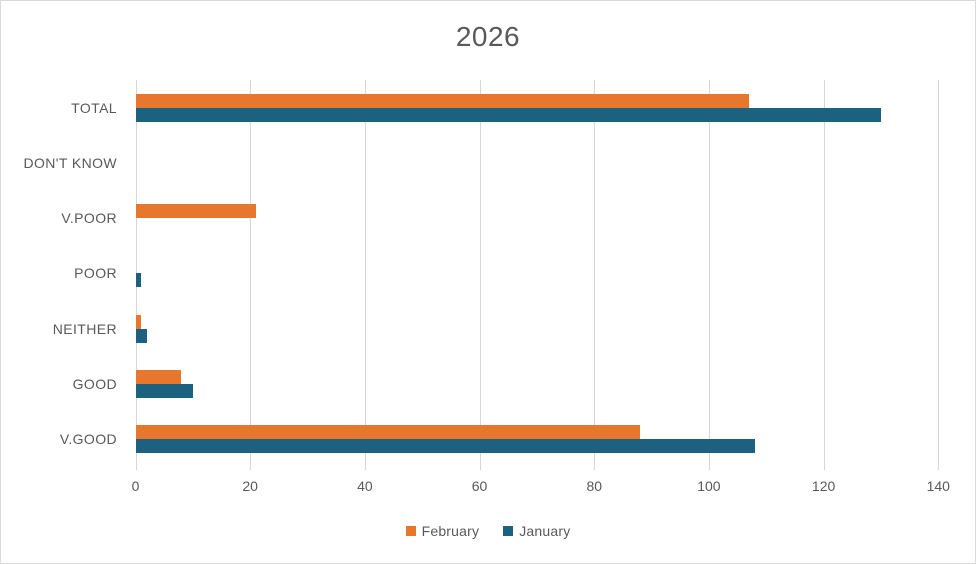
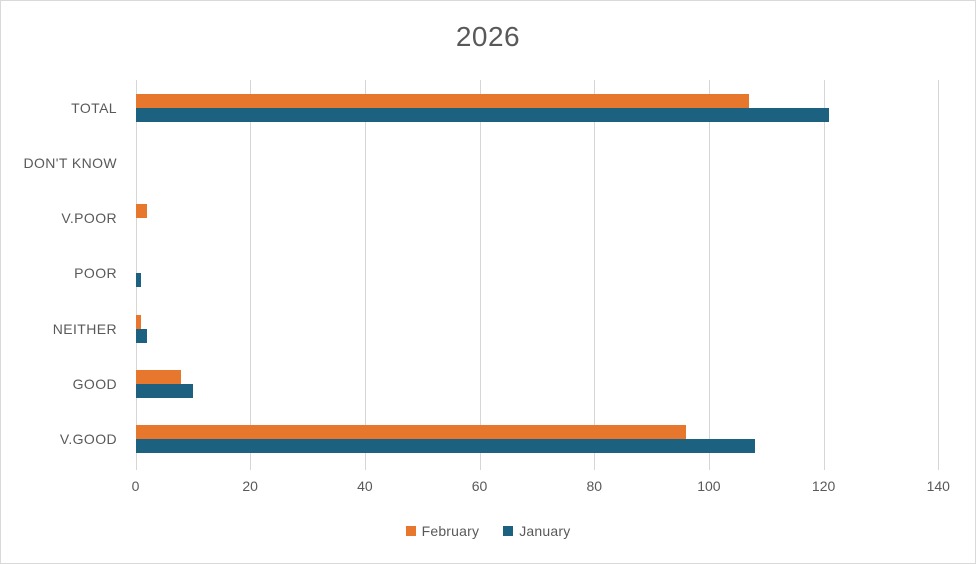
January/TOTAL: 130 -> 121
February/V.POOR: 21 -> 2
February/V.GOOD: 88 -> 96
